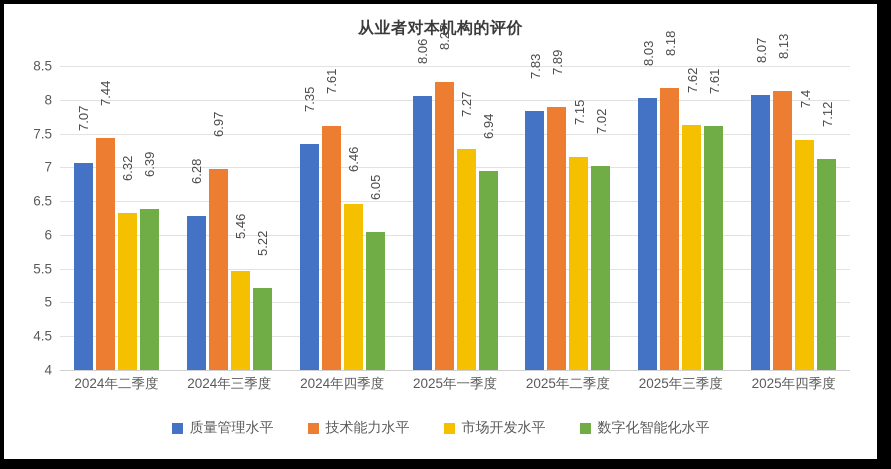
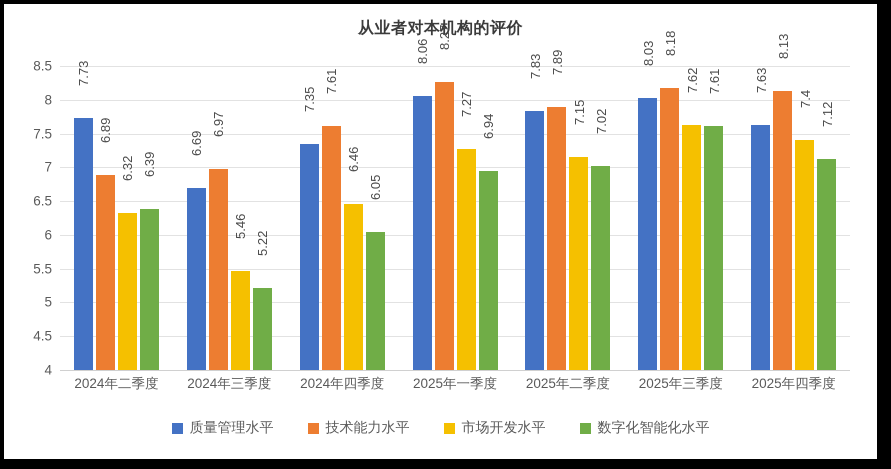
质量管理水平/2024年二季度: 7.07 -> 7.73
技术能力水平/2024年二季度: 7.44 -> 6.89
质量管理水平/2024年三季度: 6.28 -> 6.69
质量管理水平/2025年四季度: 8.07 -> 7.63
